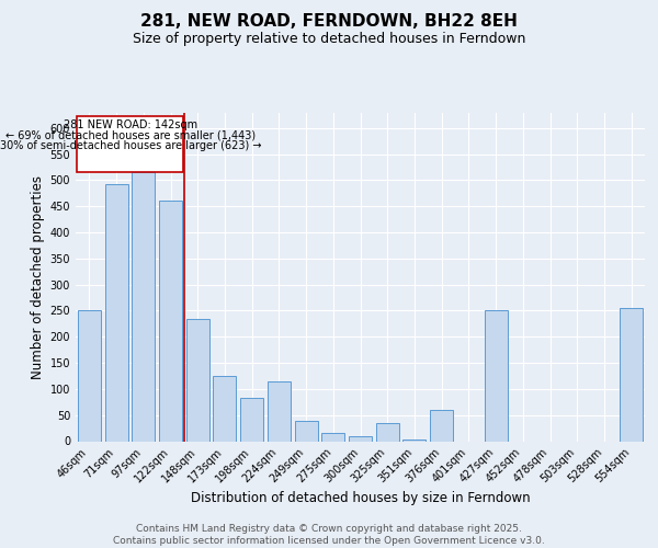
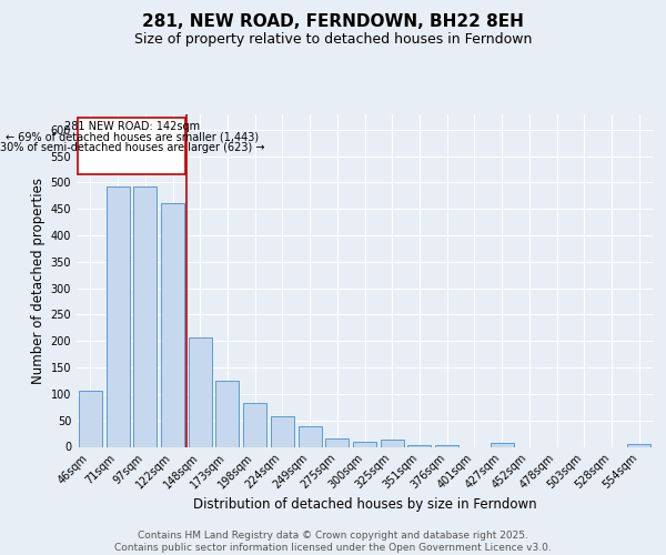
46sqm: 250 -> 107
97sqm: 515 -> 493
148sqm: 235 -> 207
224sqm: 115 -> 57
325sqm: 35 -> 13
376sqm: 60 -> 3
427sqm: 250 -> 7
554sqm: 255 -> 6
